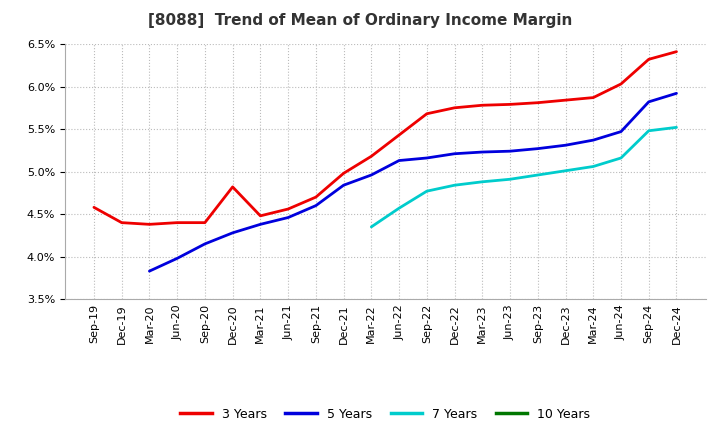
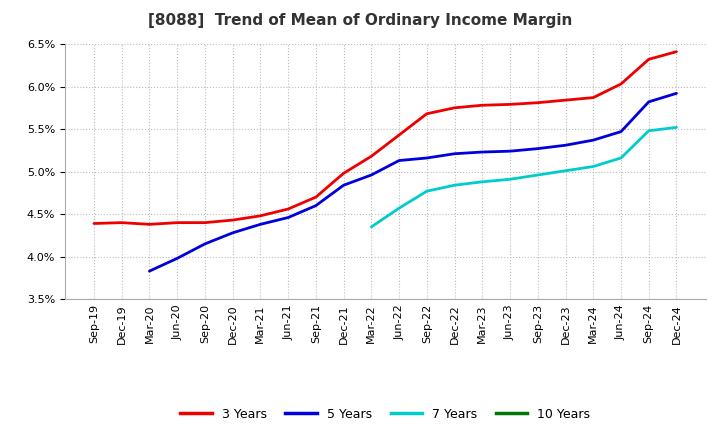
3 Years/Sep-19: 4.58% -> 4.39%
3 Years/Dec-20: 4.82% -> 4.43%
